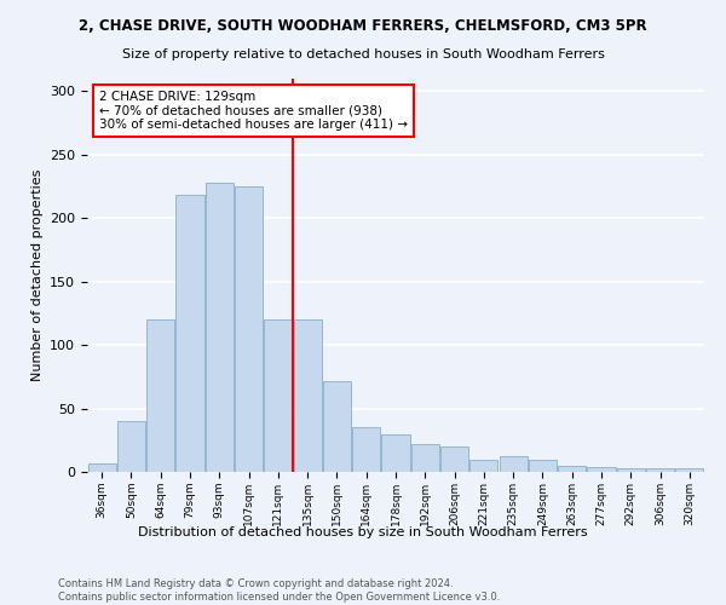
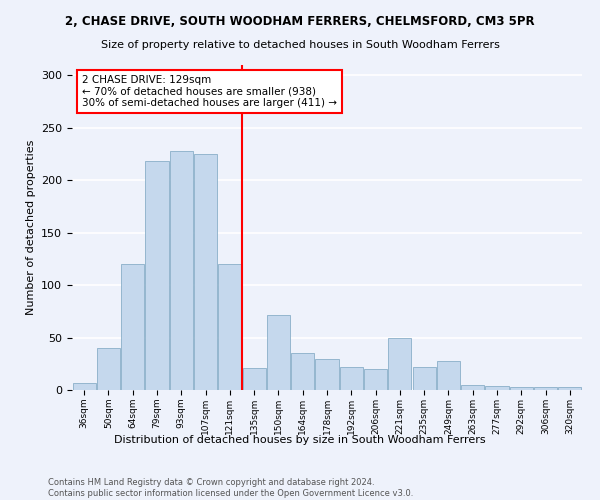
135sqm: 120 -> 21
221sqm: 10 -> 50
235sqm: 12 -> 22
249sqm: 10 -> 28
